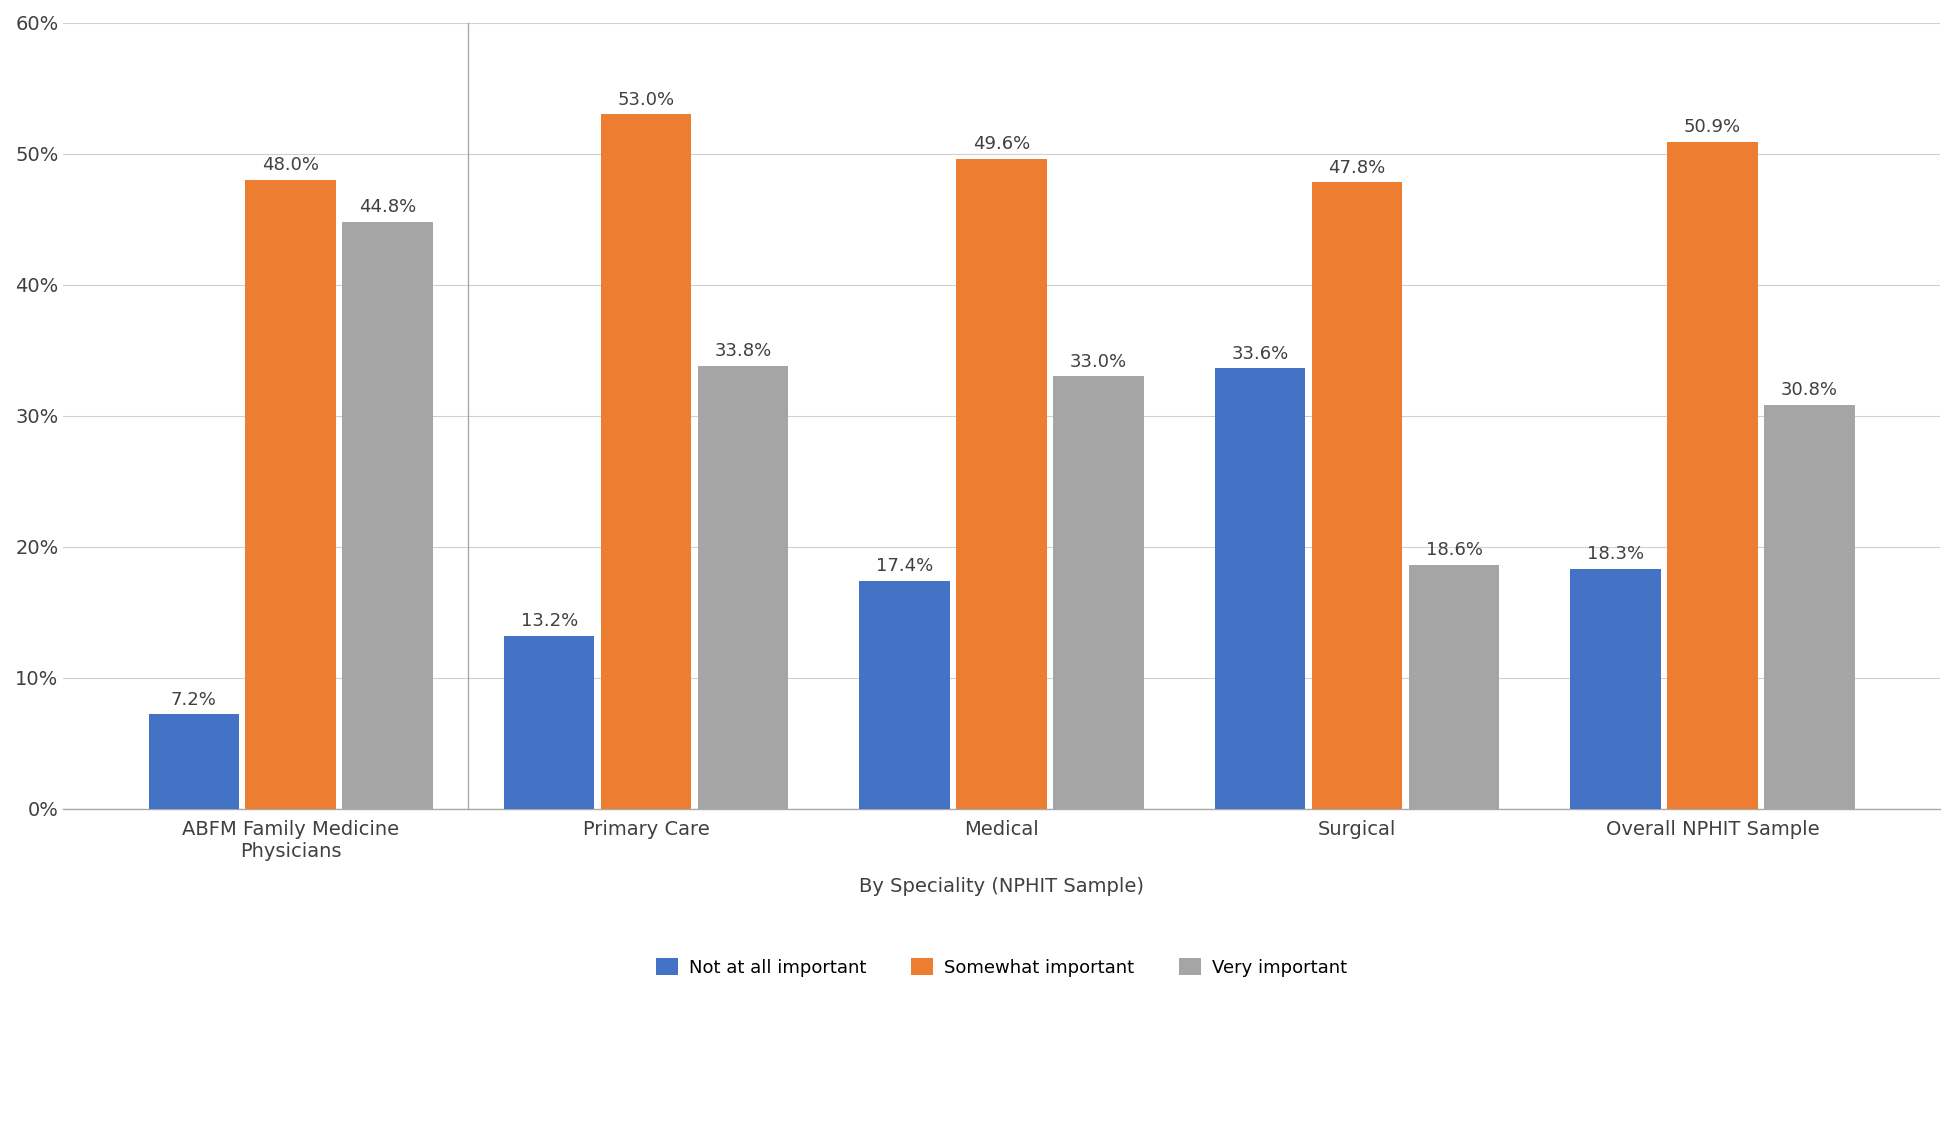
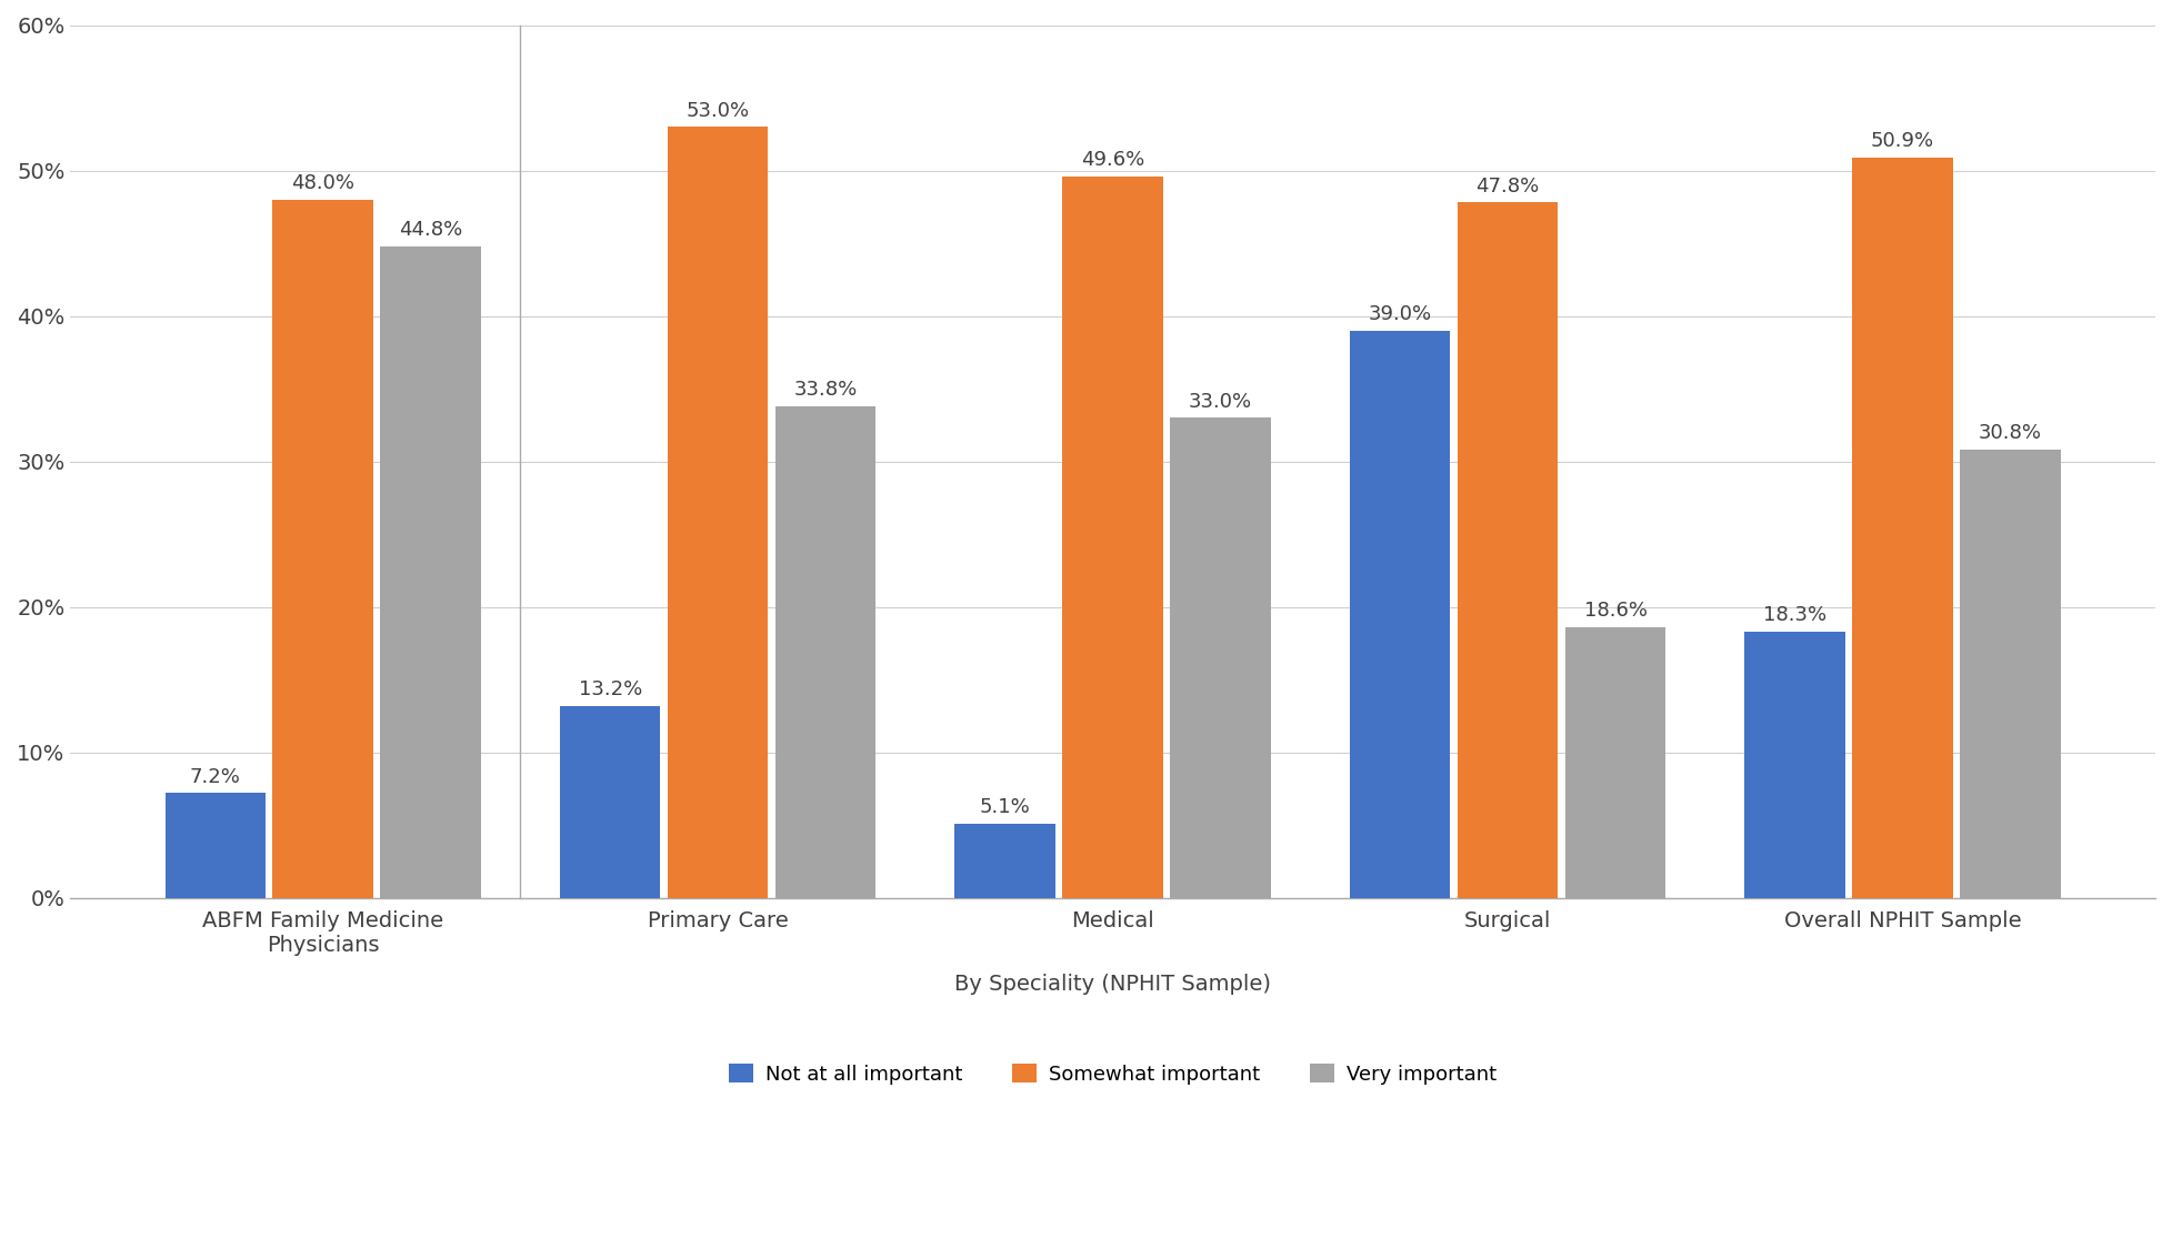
Not at all important/Medical: 17.4% -> 5.1%
Not at all important/Surgical: 33.6% -> 39.0%
